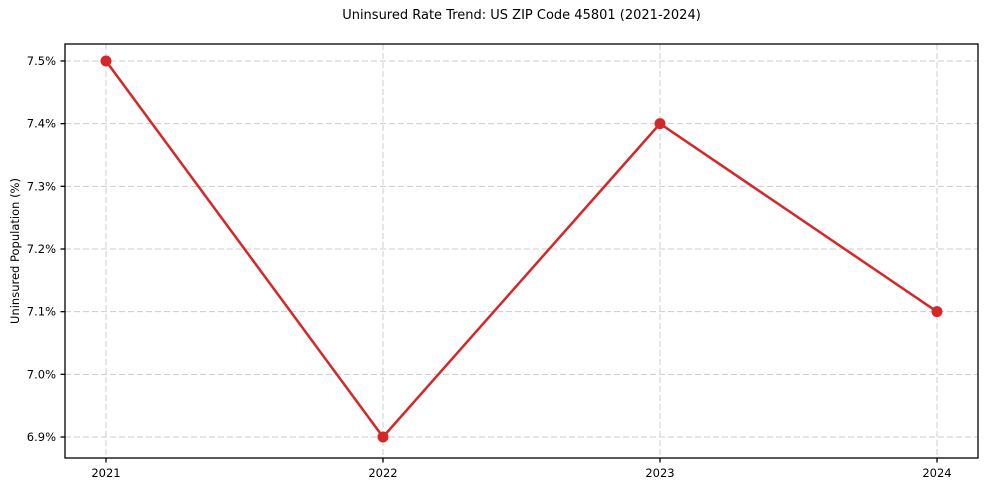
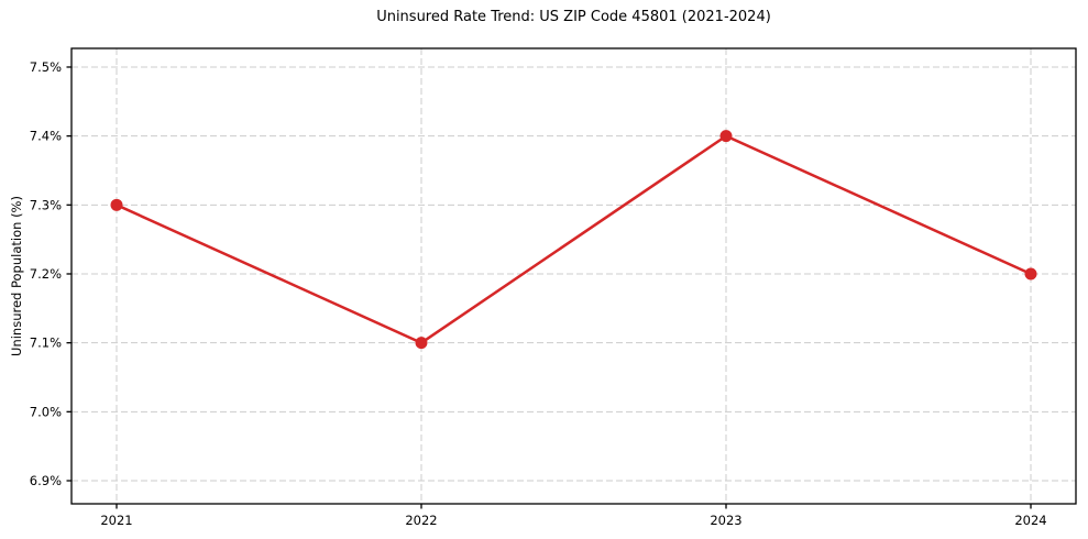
2021: 7.5% -> 7.3%
2022: 6.9% -> 7.1%
2024: 7.1% -> 7.2%
